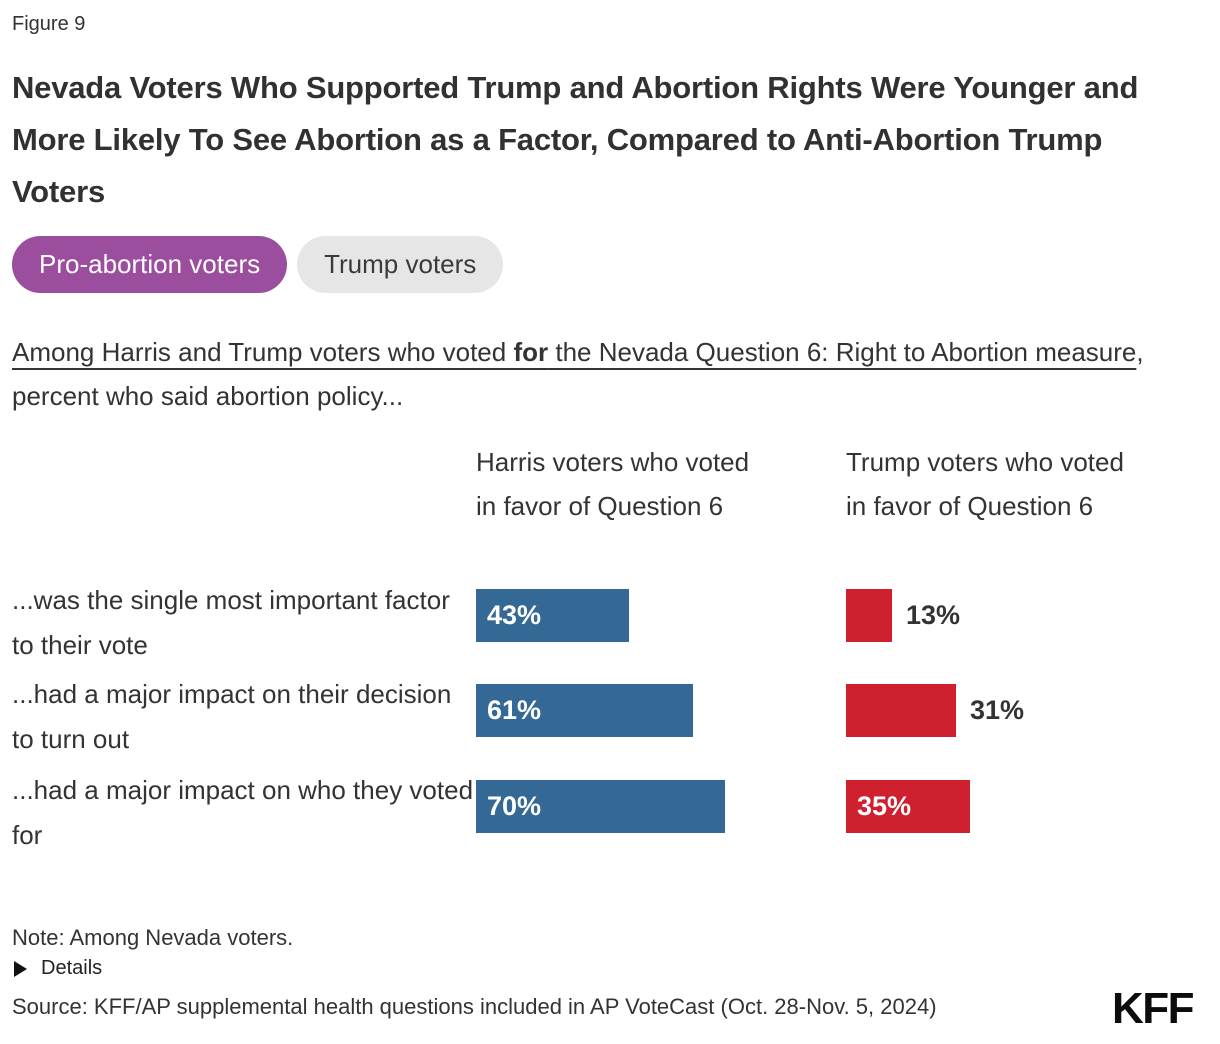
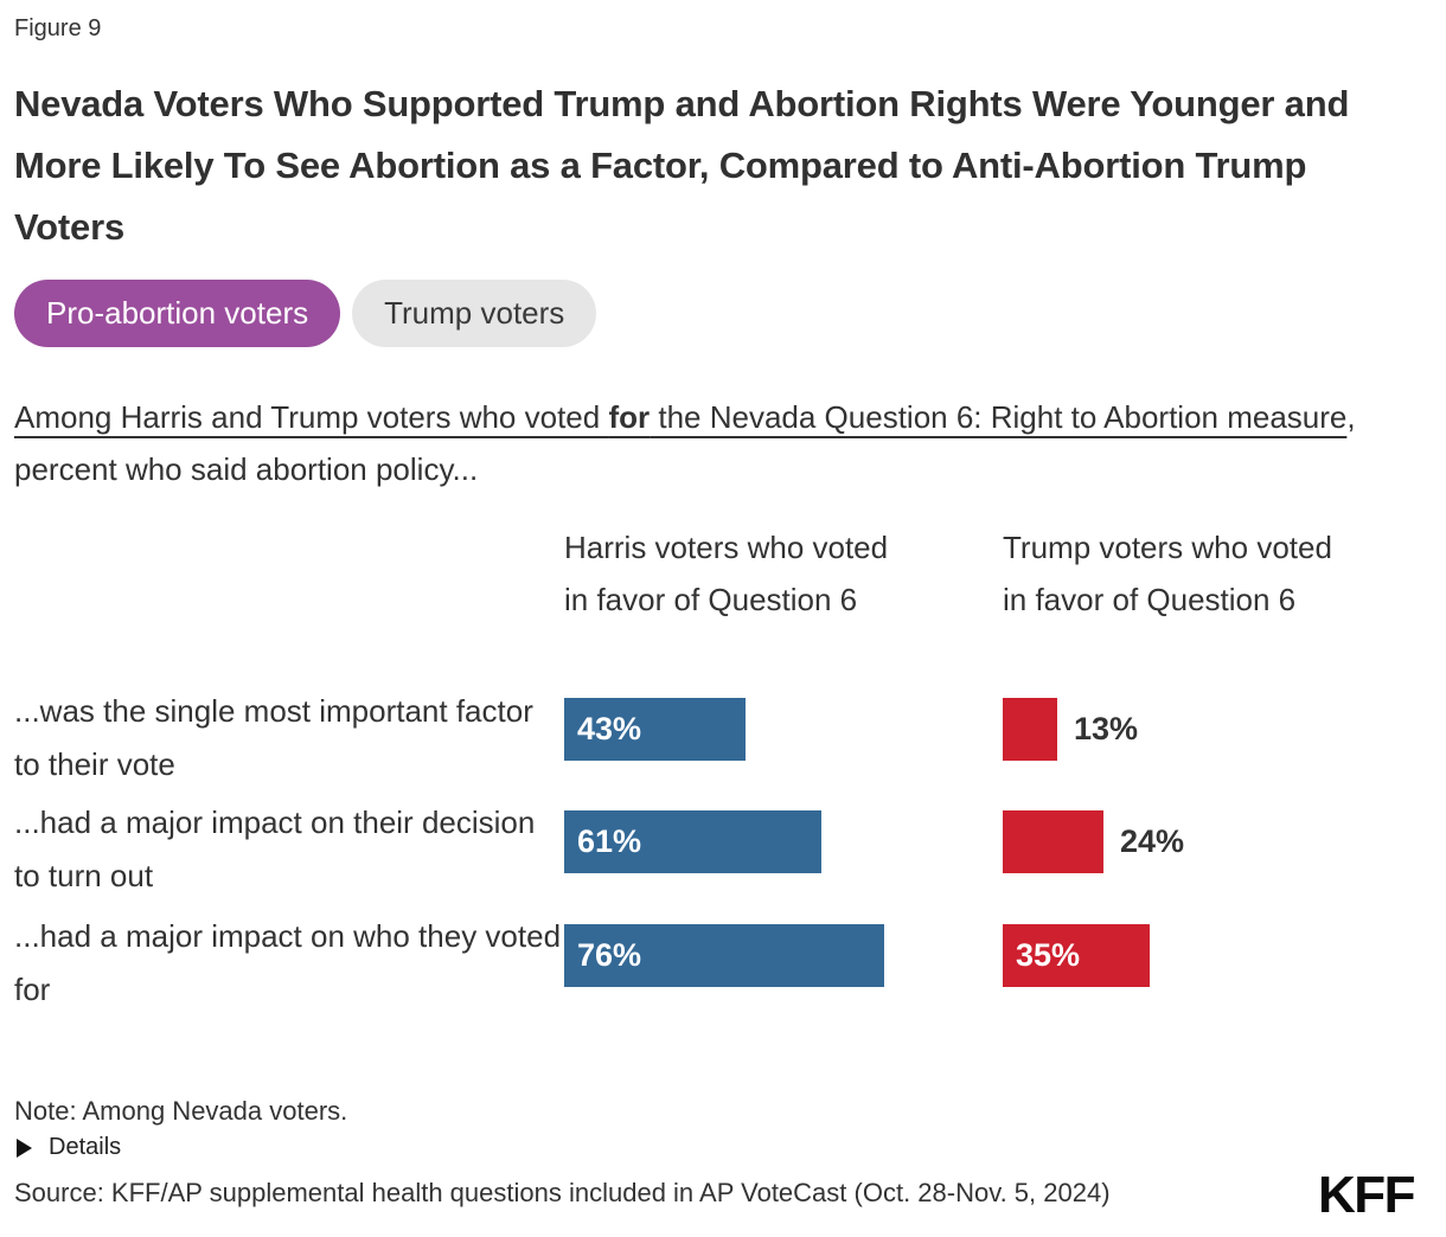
Trump voters who voted in favor of Question 6/...had a major impact on their decision to turn out: 31% -> 24%
Harris voters who voted in favor of Question 6/...had a major impact on who they voted for: 70% -> 76%
